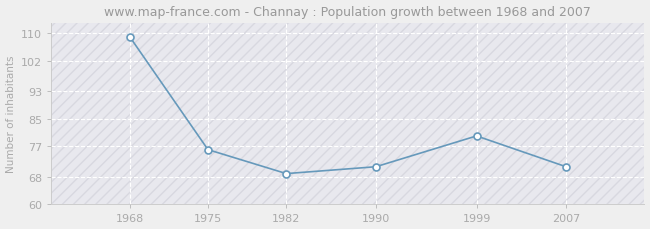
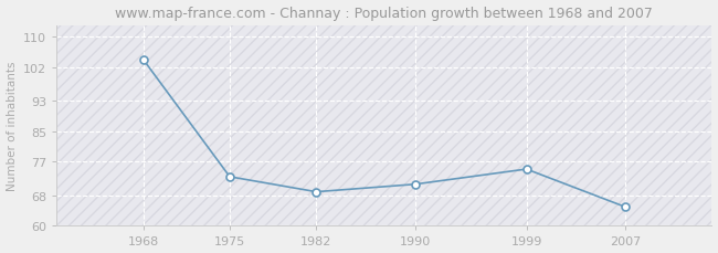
1968: 109 -> 104
1975: 76 -> 73
1999: 80 -> 75
2007: 71 -> 65
